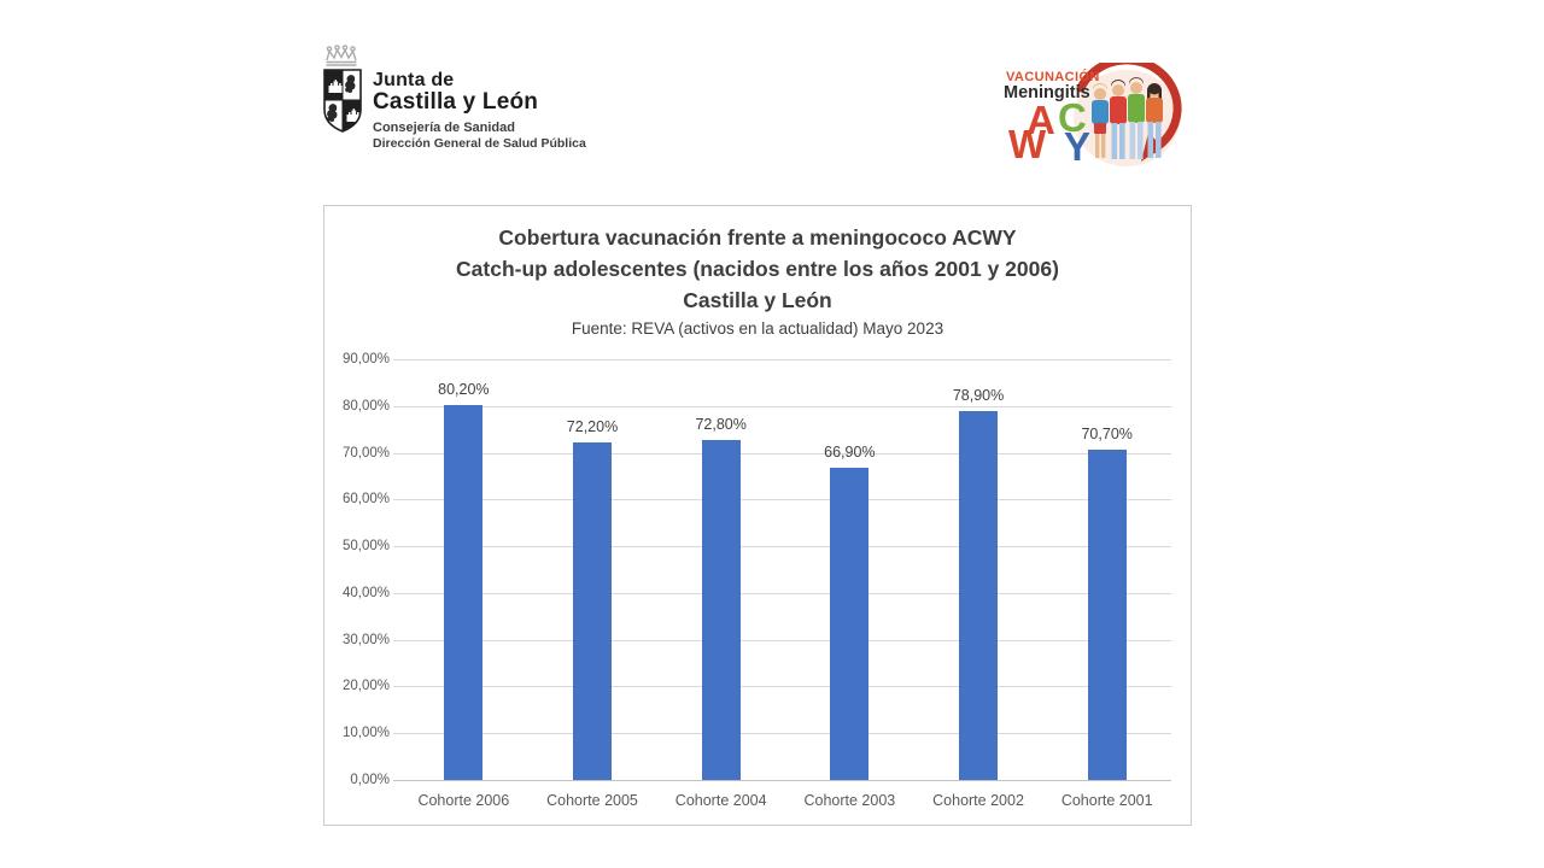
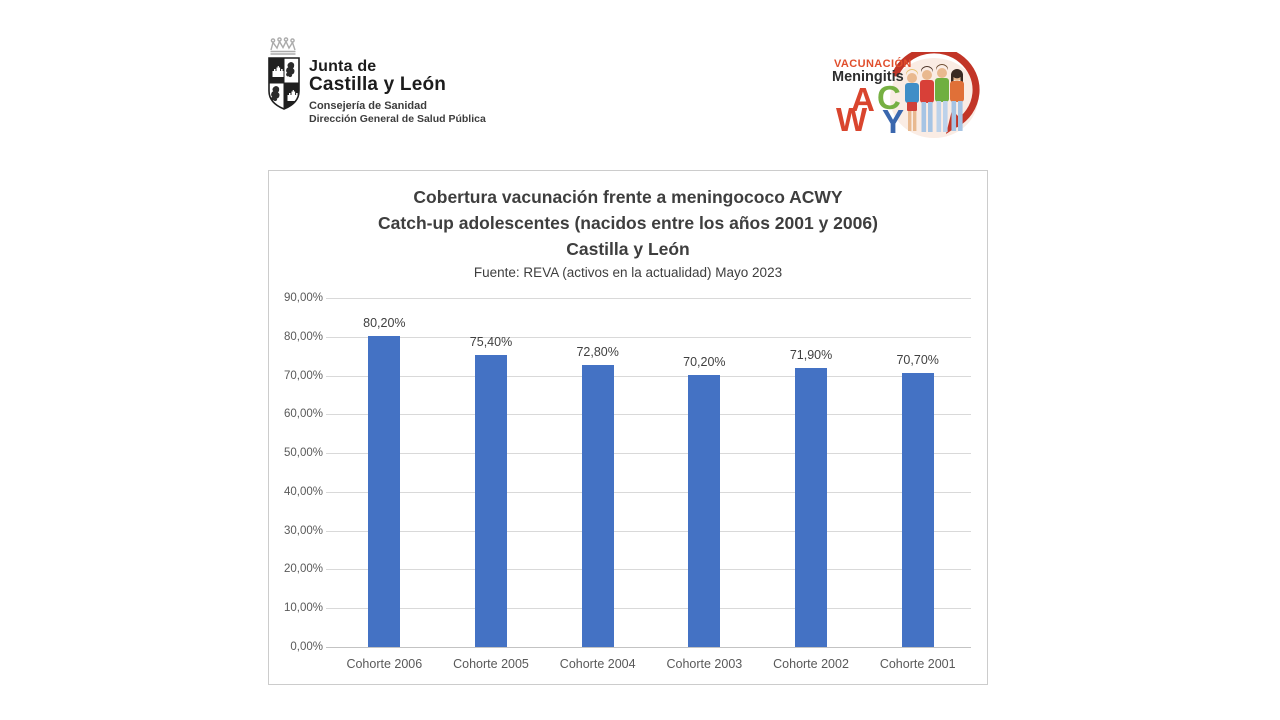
Cohorte 2005: 72,20% -> 75,40%
Cohorte 2003: 66,90% -> 70,20%
Cohorte 2002: 78,90% -> 71,90%
